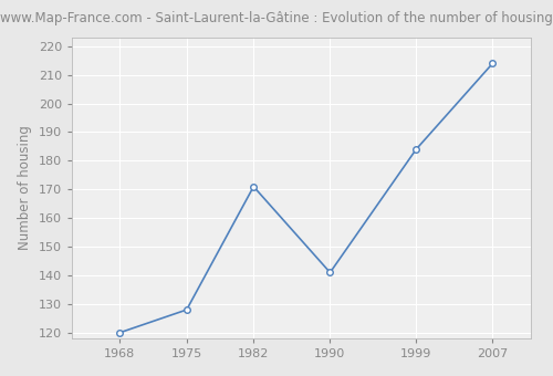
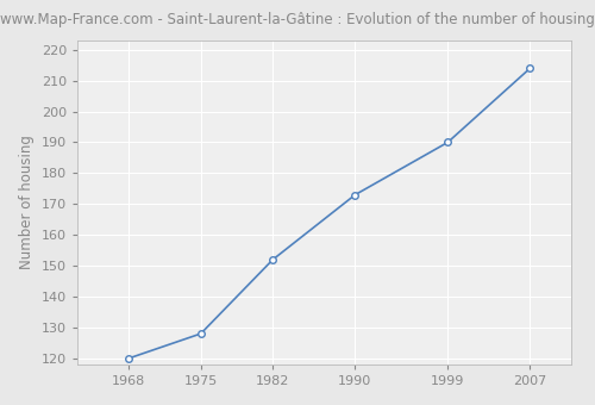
1982: 171 -> 152
1990: 141 -> 173
1999: 184 -> 190
